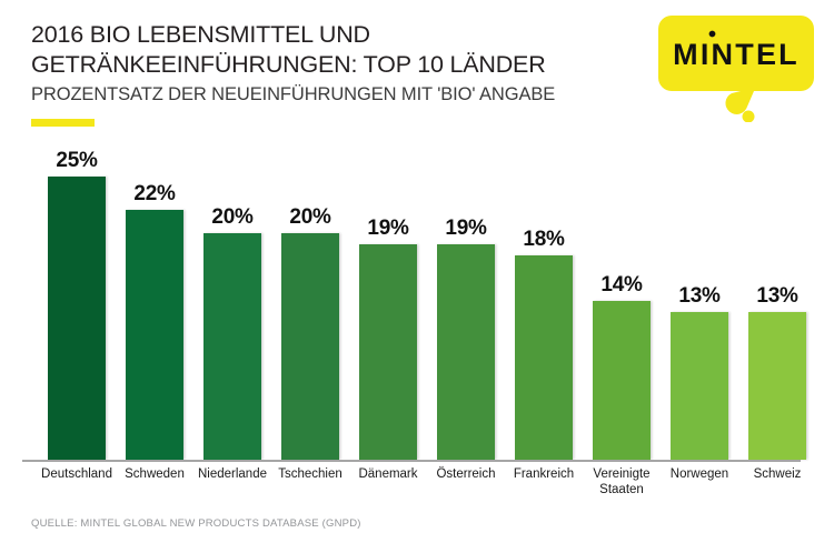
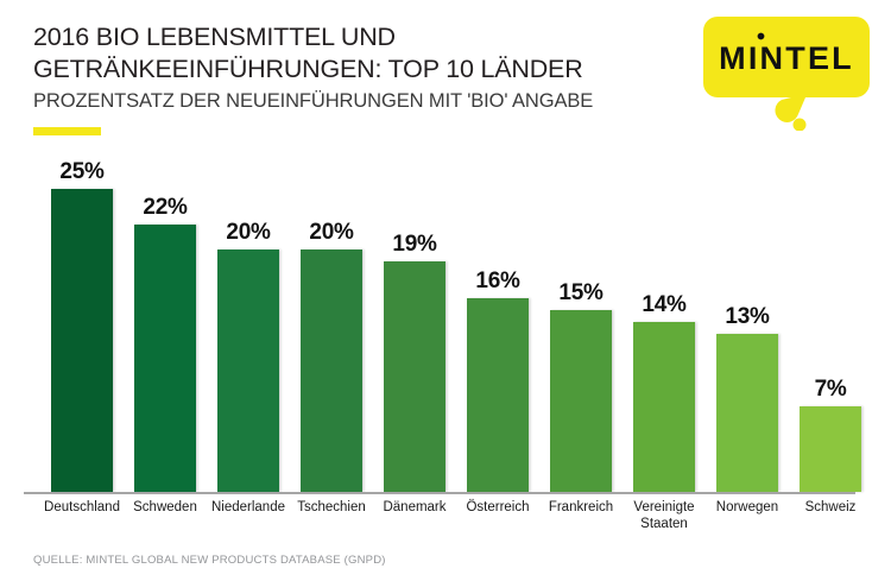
Österreich: 19% -> 16%
Frankreich: 18% -> 15%
Schweiz: 13% -> 7%
